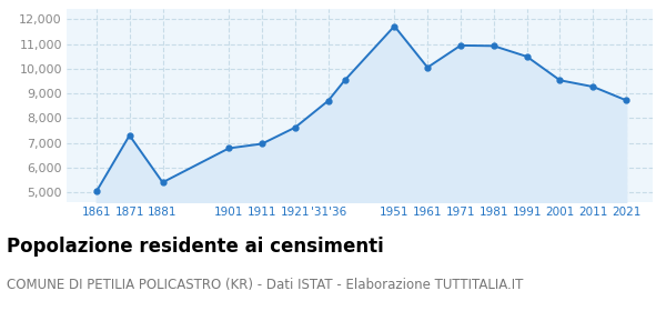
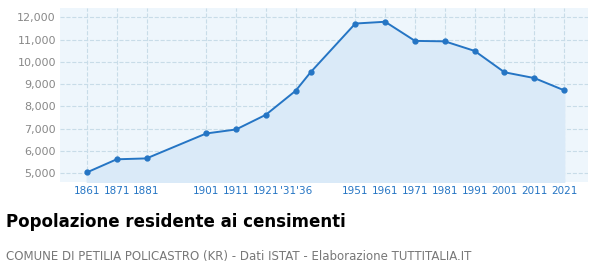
1871: 7,300 -> 5,620
1881: 5,400 -> 5,660
1961: 10,050 -> 11,800
